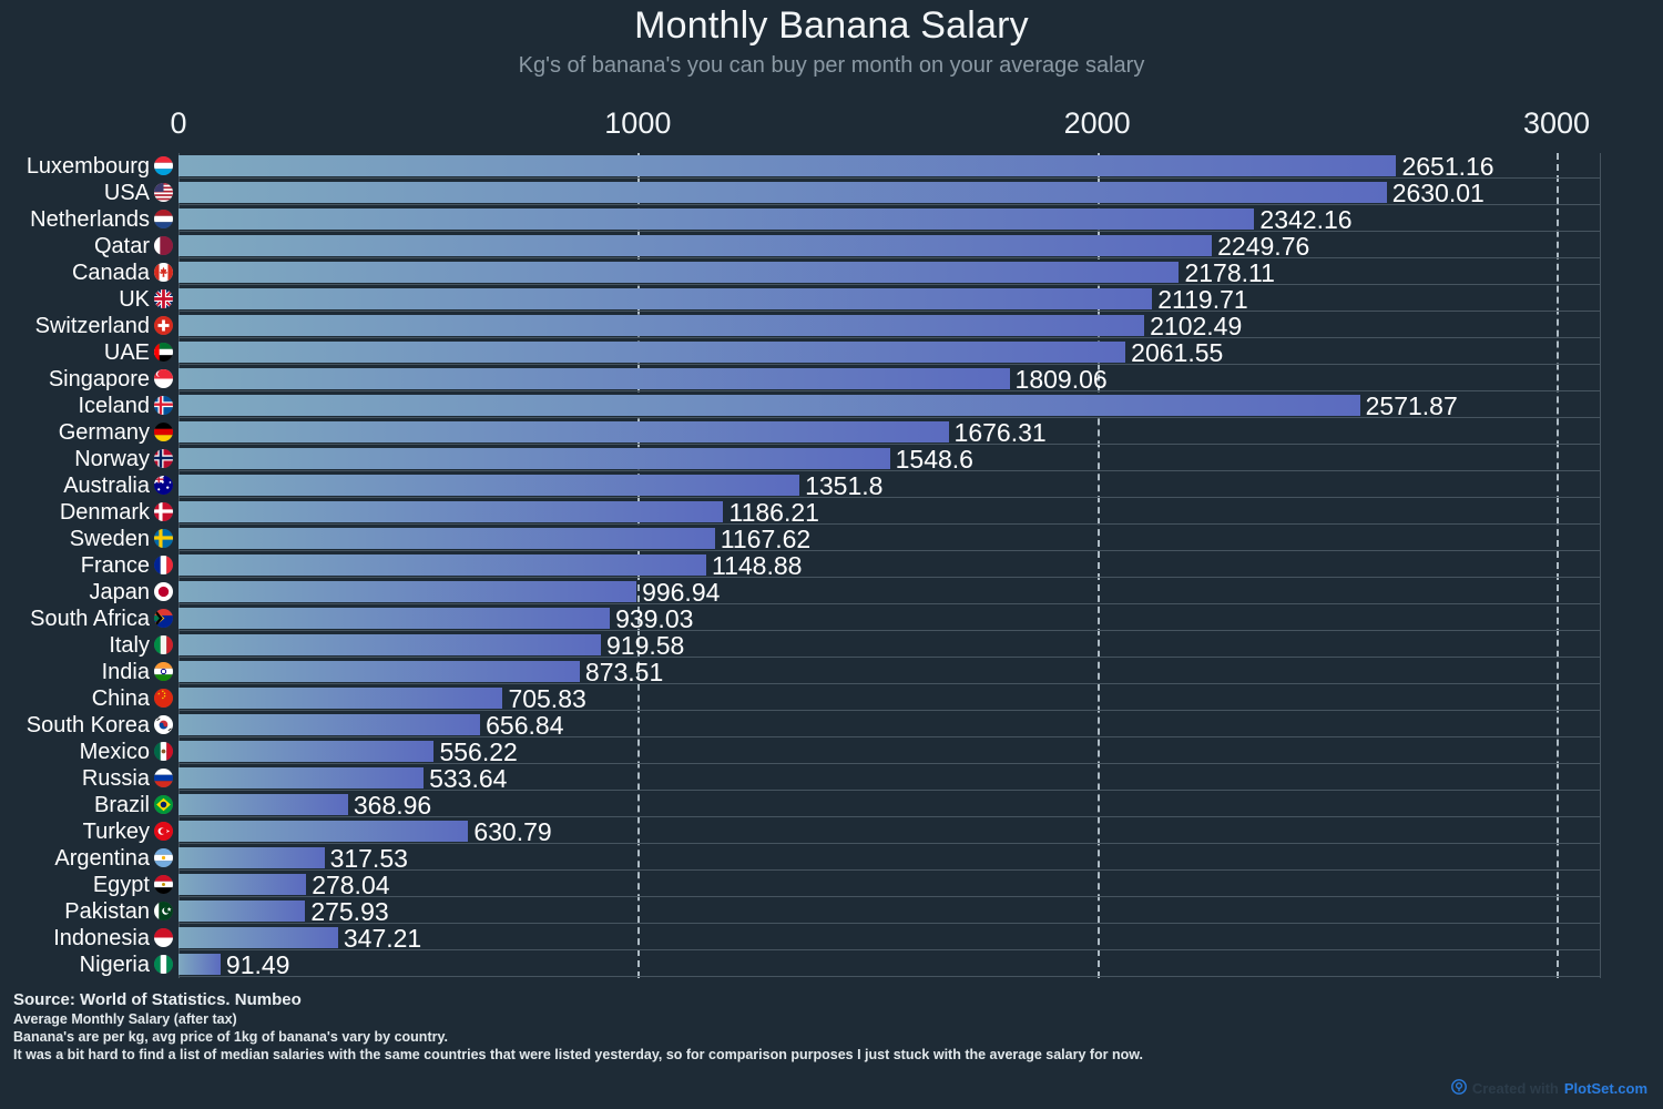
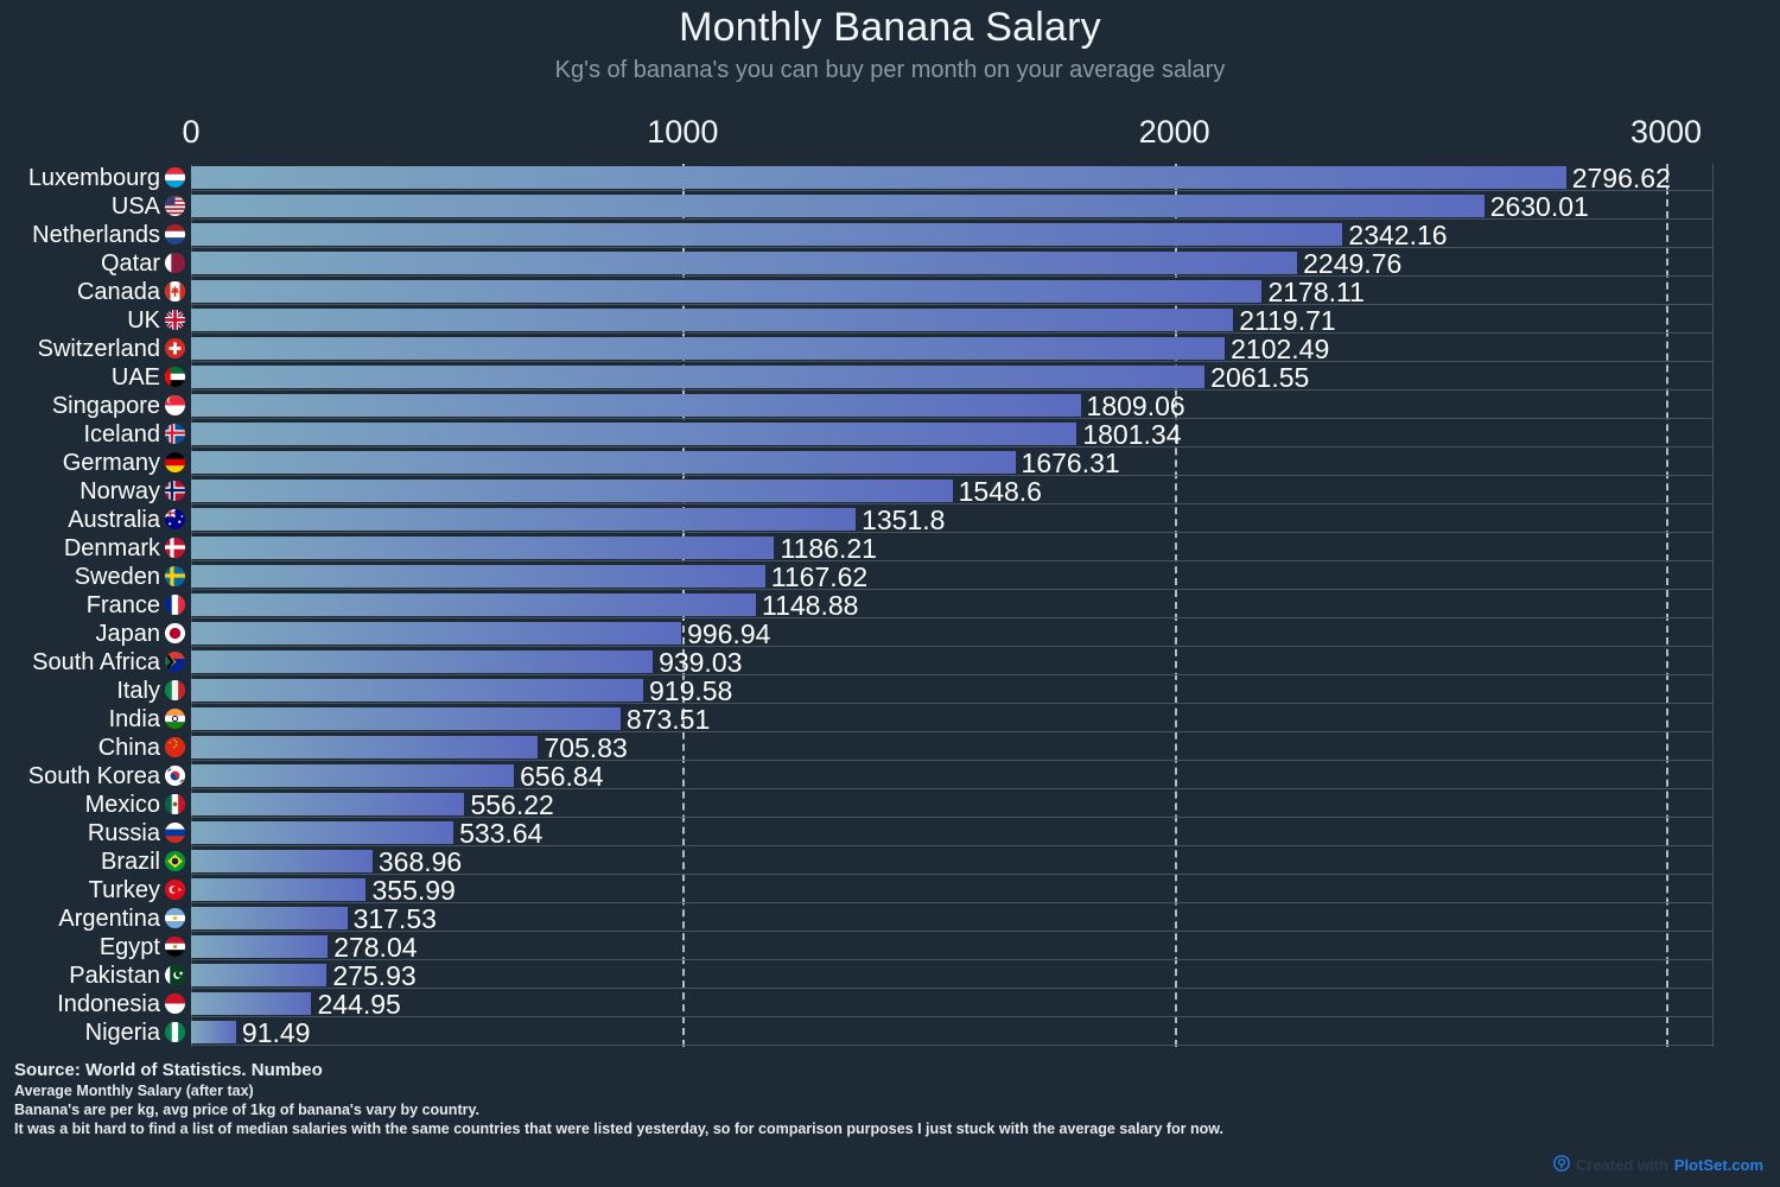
Luxembourg: 2651.16 -> 2796.62
Iceland: 2571.87 -> 1801.34
Turkey: 630.79 -> 355.99
Indonesia: 347.21 -> 244.95
